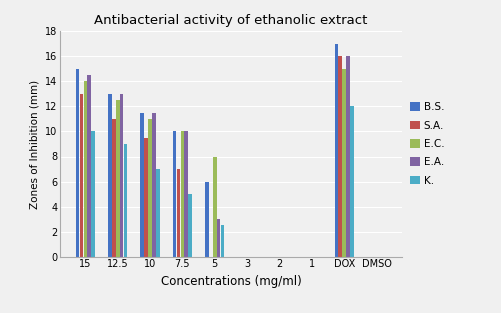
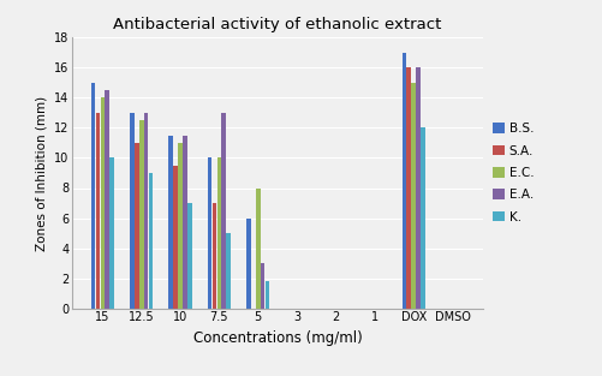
E.A./7.5: 10.0 -> 13.0
K./5: 2.5 -> 1.8
